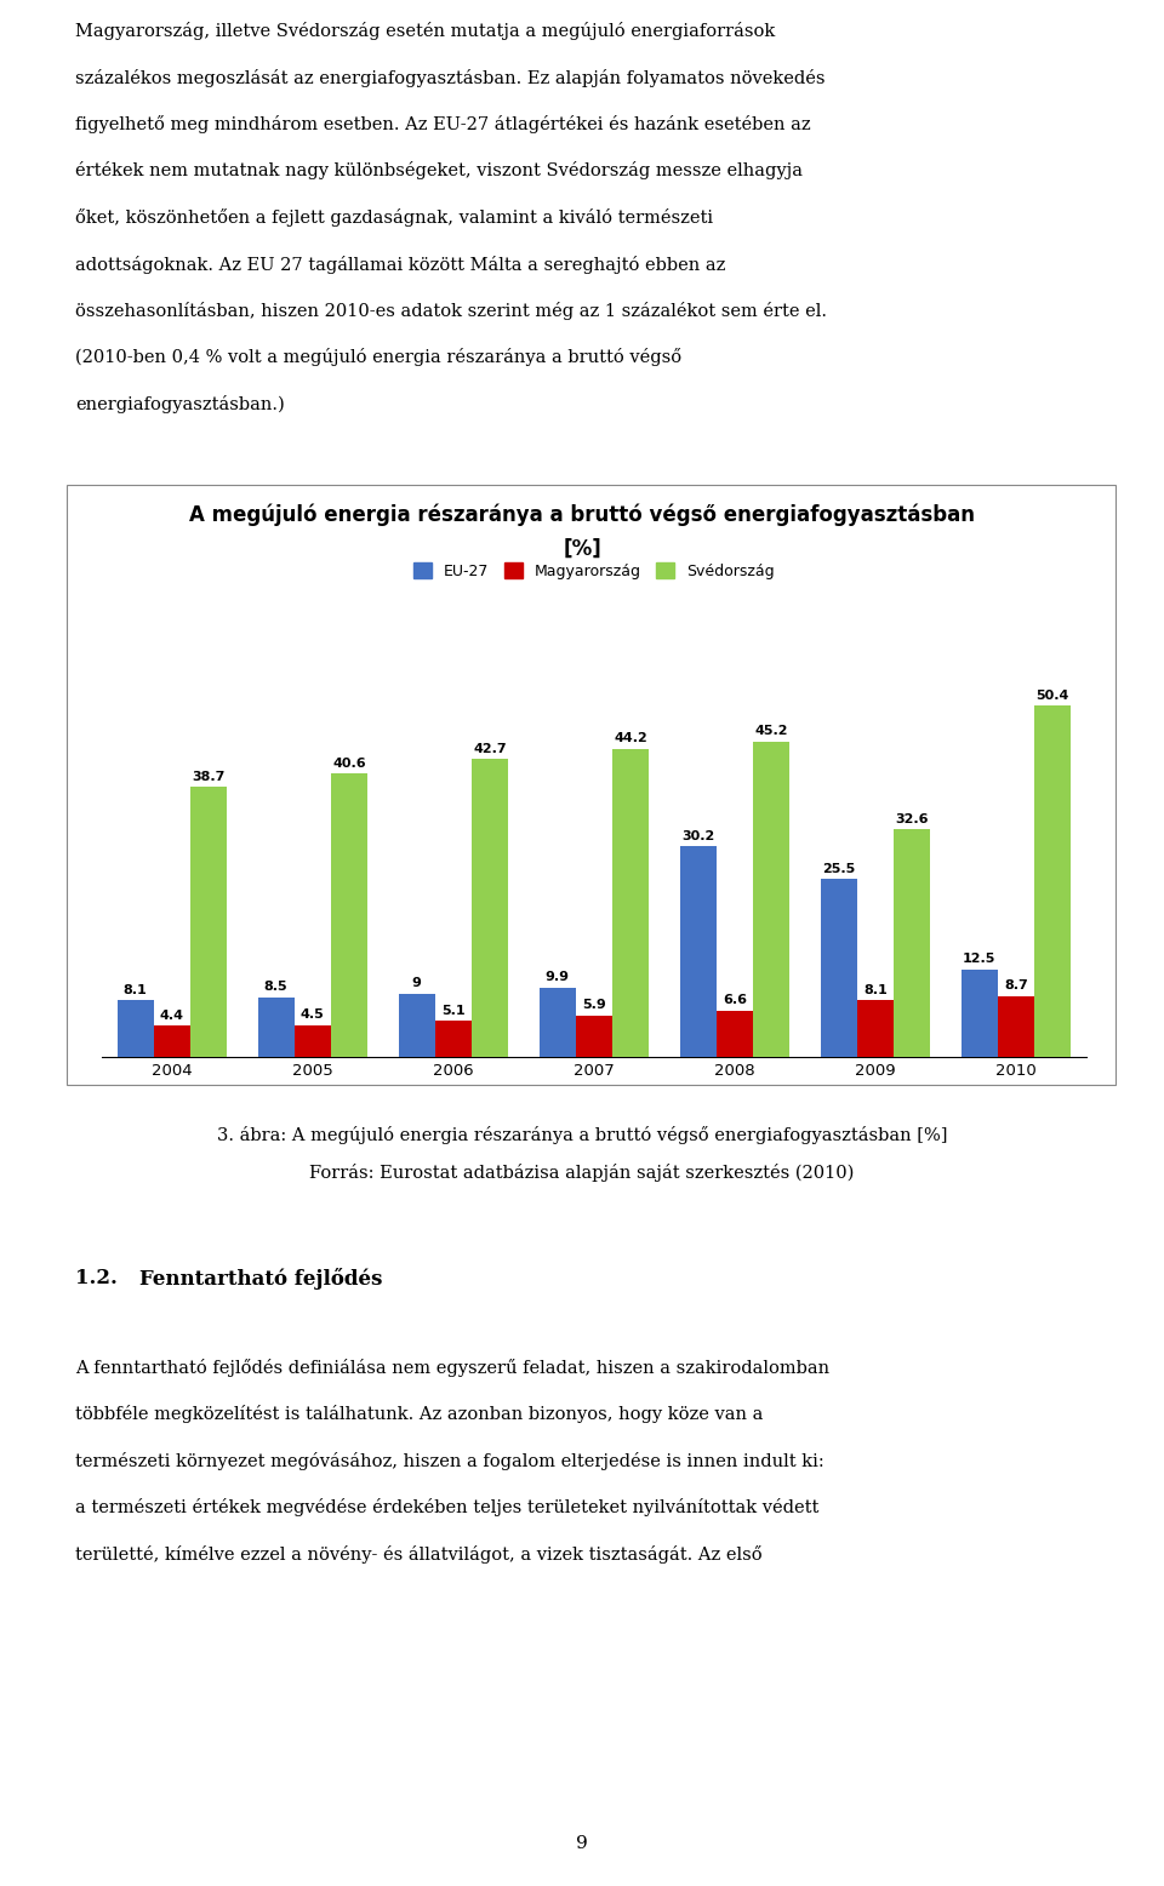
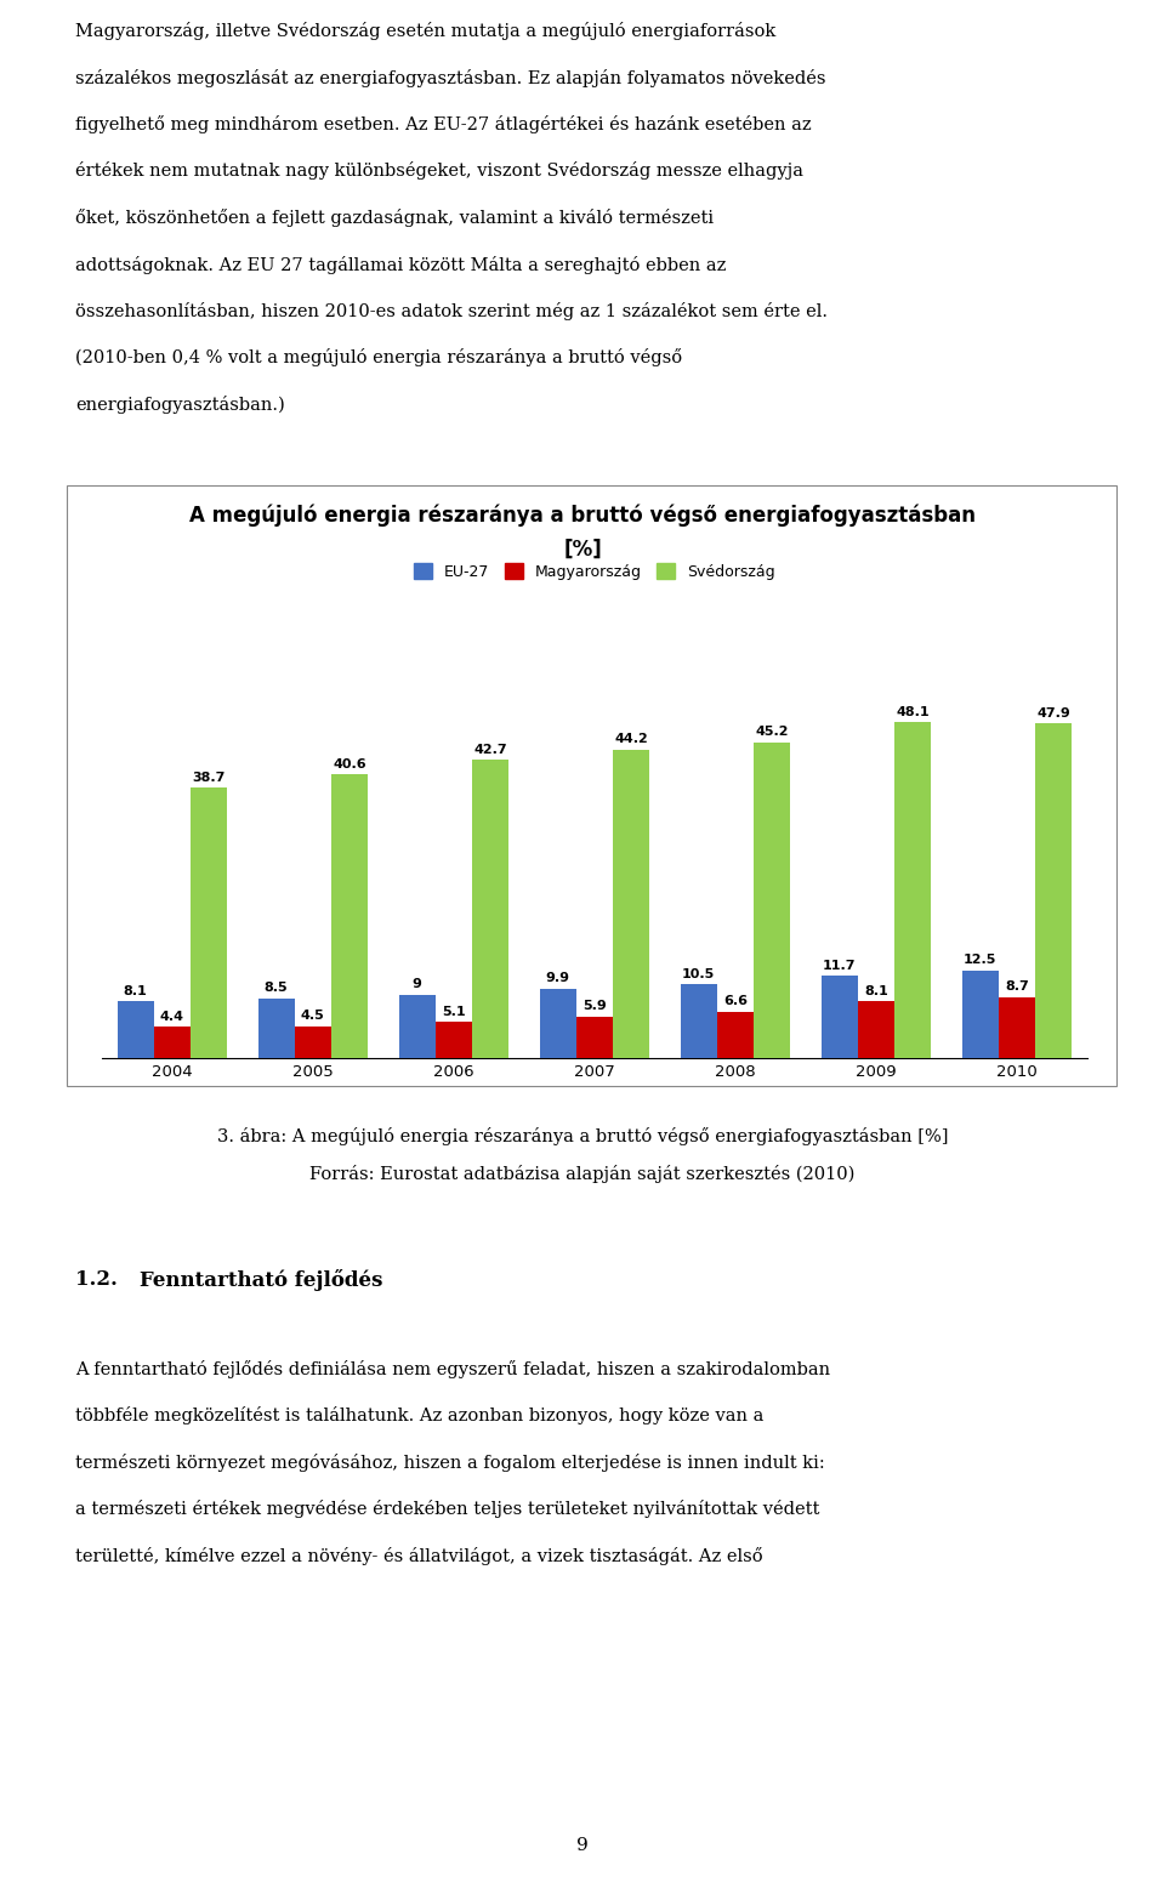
EU-27/2008: 30.2 -> 10.5
EU-27/2009: 25.5 -> 11.7
Svédország/2009: 32.6 -> 48.1
Svédország/2010: 50.4 -> 47.9
